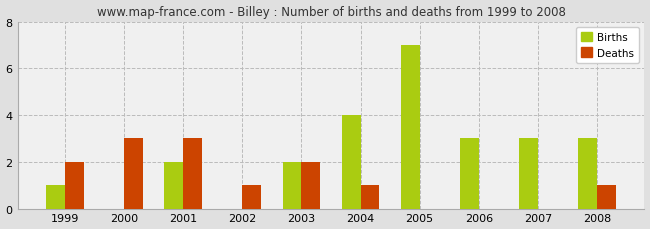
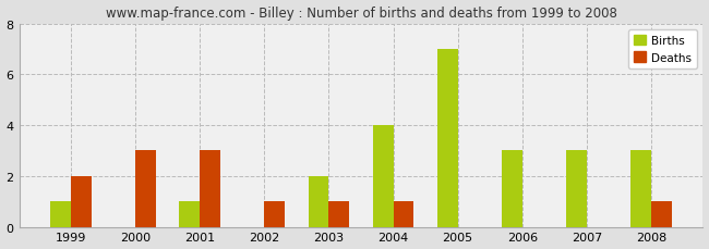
Births/2001: 2 -> 1
Deaths/2003: 2 -> 1
